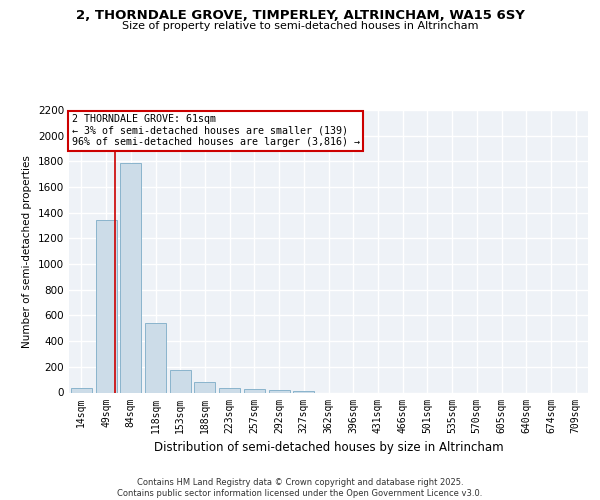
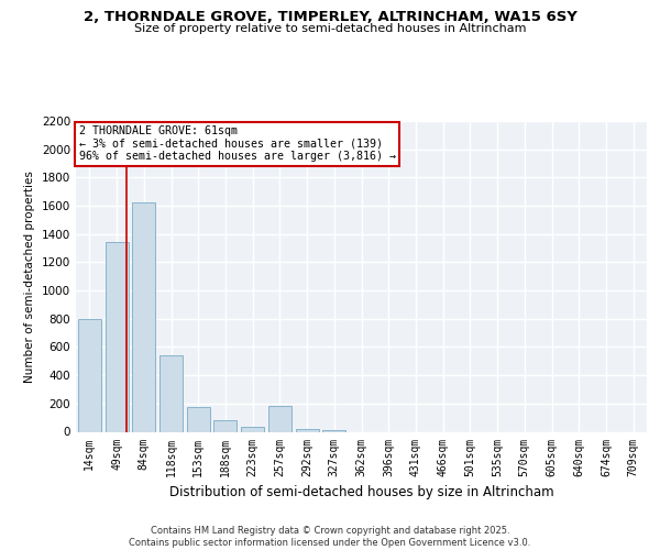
14sqm: 40 -> 800
84sqm: 1790 -> 1620
257sqm: 20 -> 180
